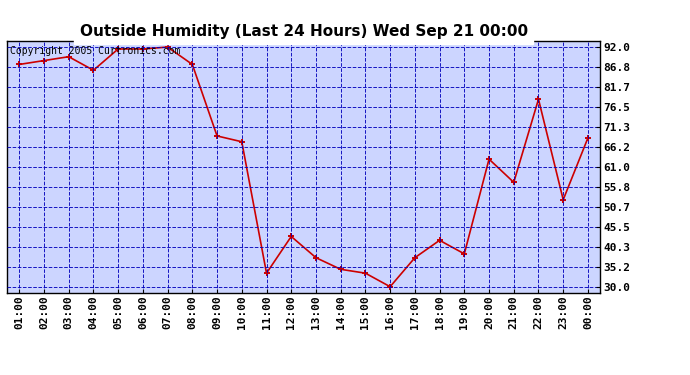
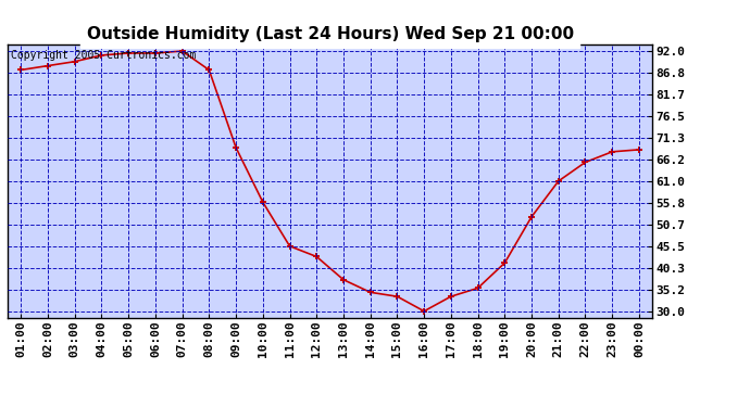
04:00: 86.0 -> 91.0
10:00: 67.5 -> 56.0
11:00: 33.5 -> 45.5
17:00: 37.5 -> 33.5
18:00: 42.0 -> 35.5
19:00: 38.5 -> 41.5
20:00: 63.0 -> 52.5
21:00: 57.0 -> 61.0
22:00: 78.5 -> 65.5
23:00: 52.5 -> 68.0
